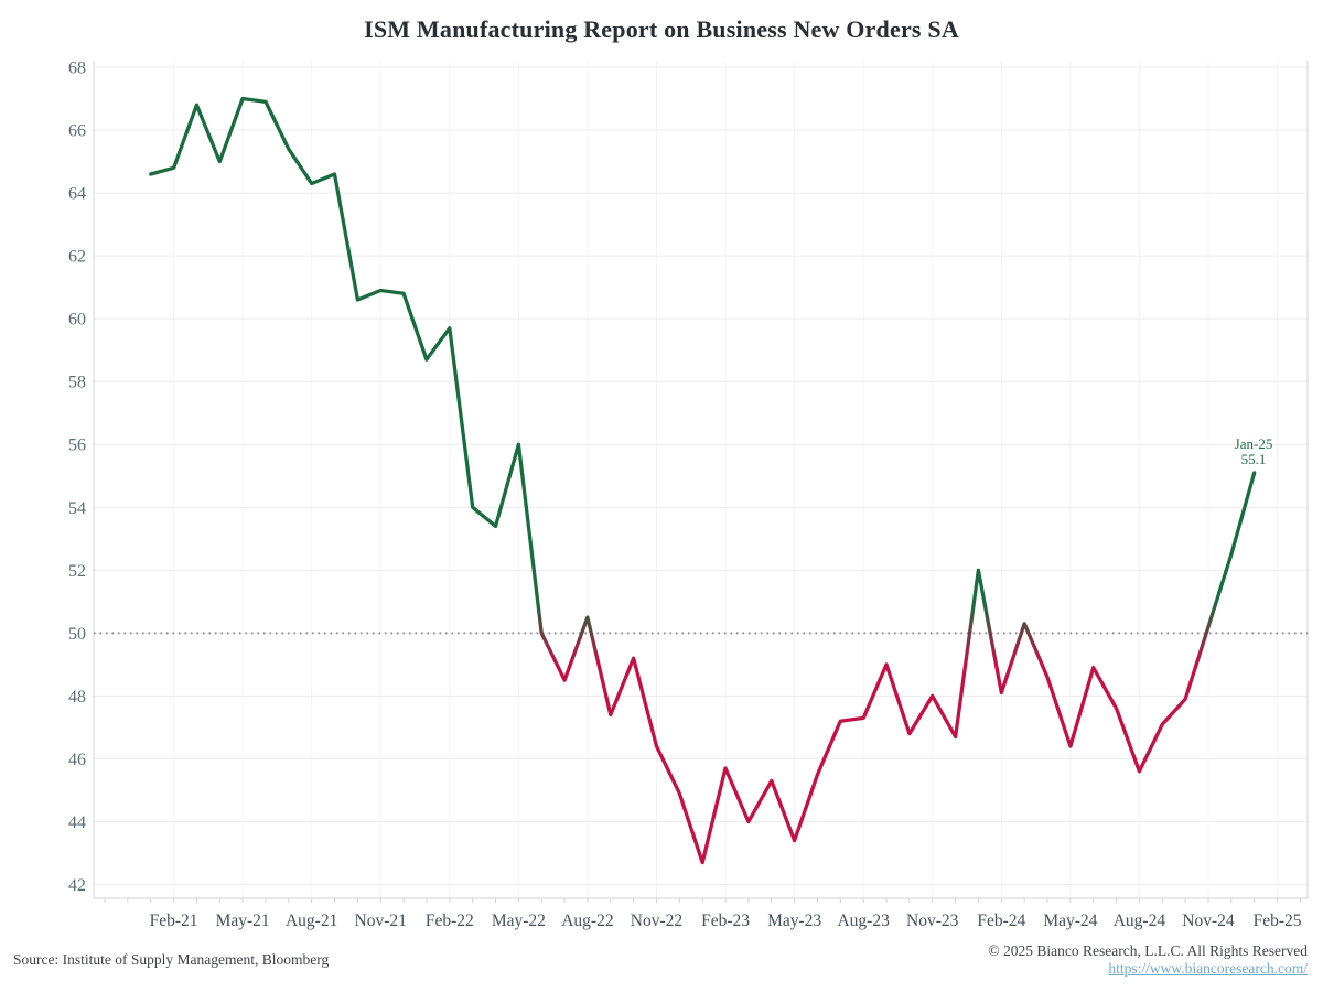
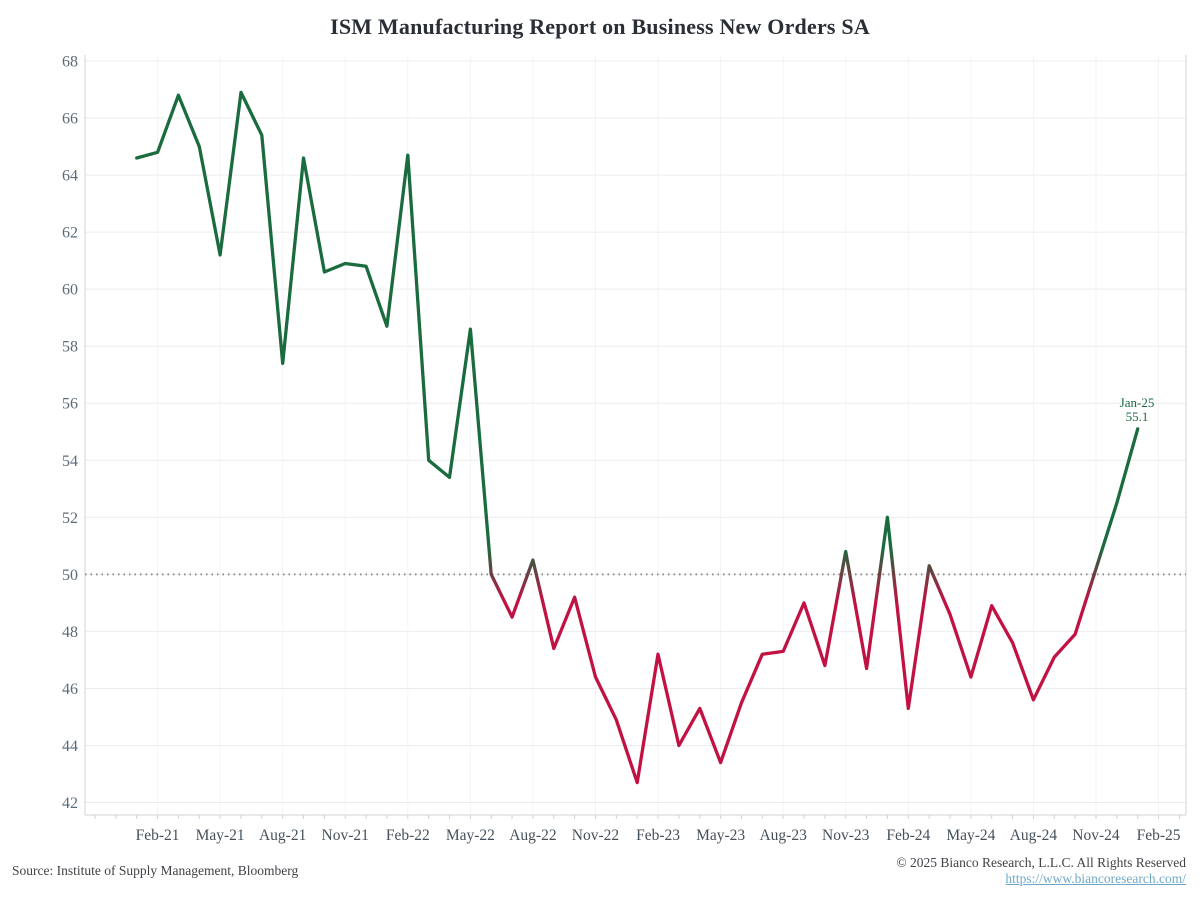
May-21: 67.0 -> 61.2
Aug-21: 64.3 -> 57.4
Feb-22: 59.7 -> 64.7
May-22: 56.0 -> 58.6
Feb-23: 45.7 -> 47.2
Nov-23: 48.0 -> 50.8
Feb-24: 48.1 -> 45.3
